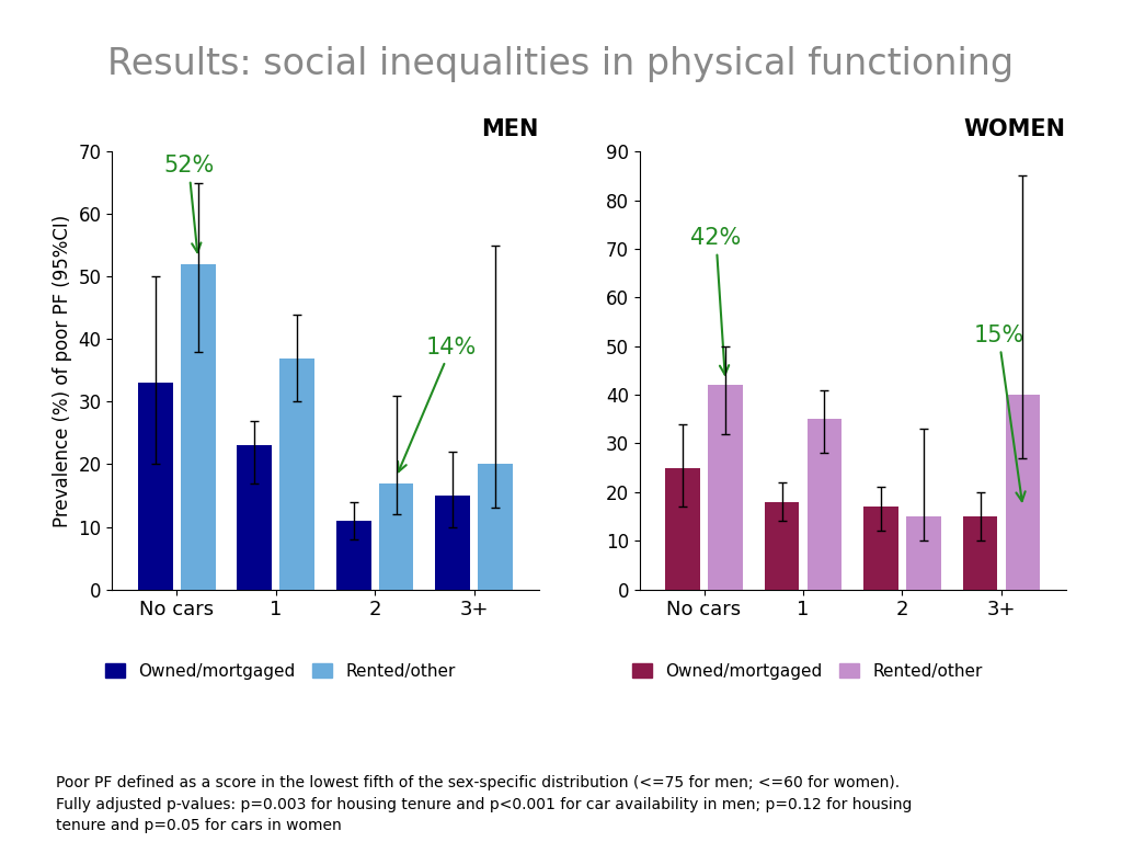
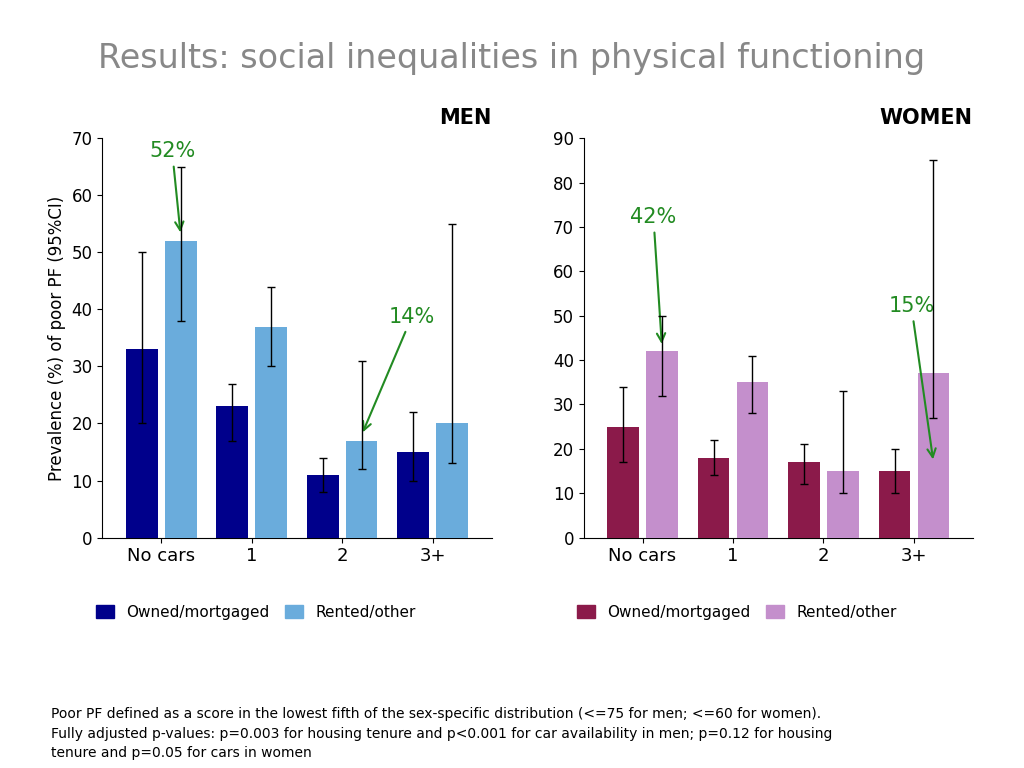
WOMEN/Rented/other/3+: 40 -> 37
